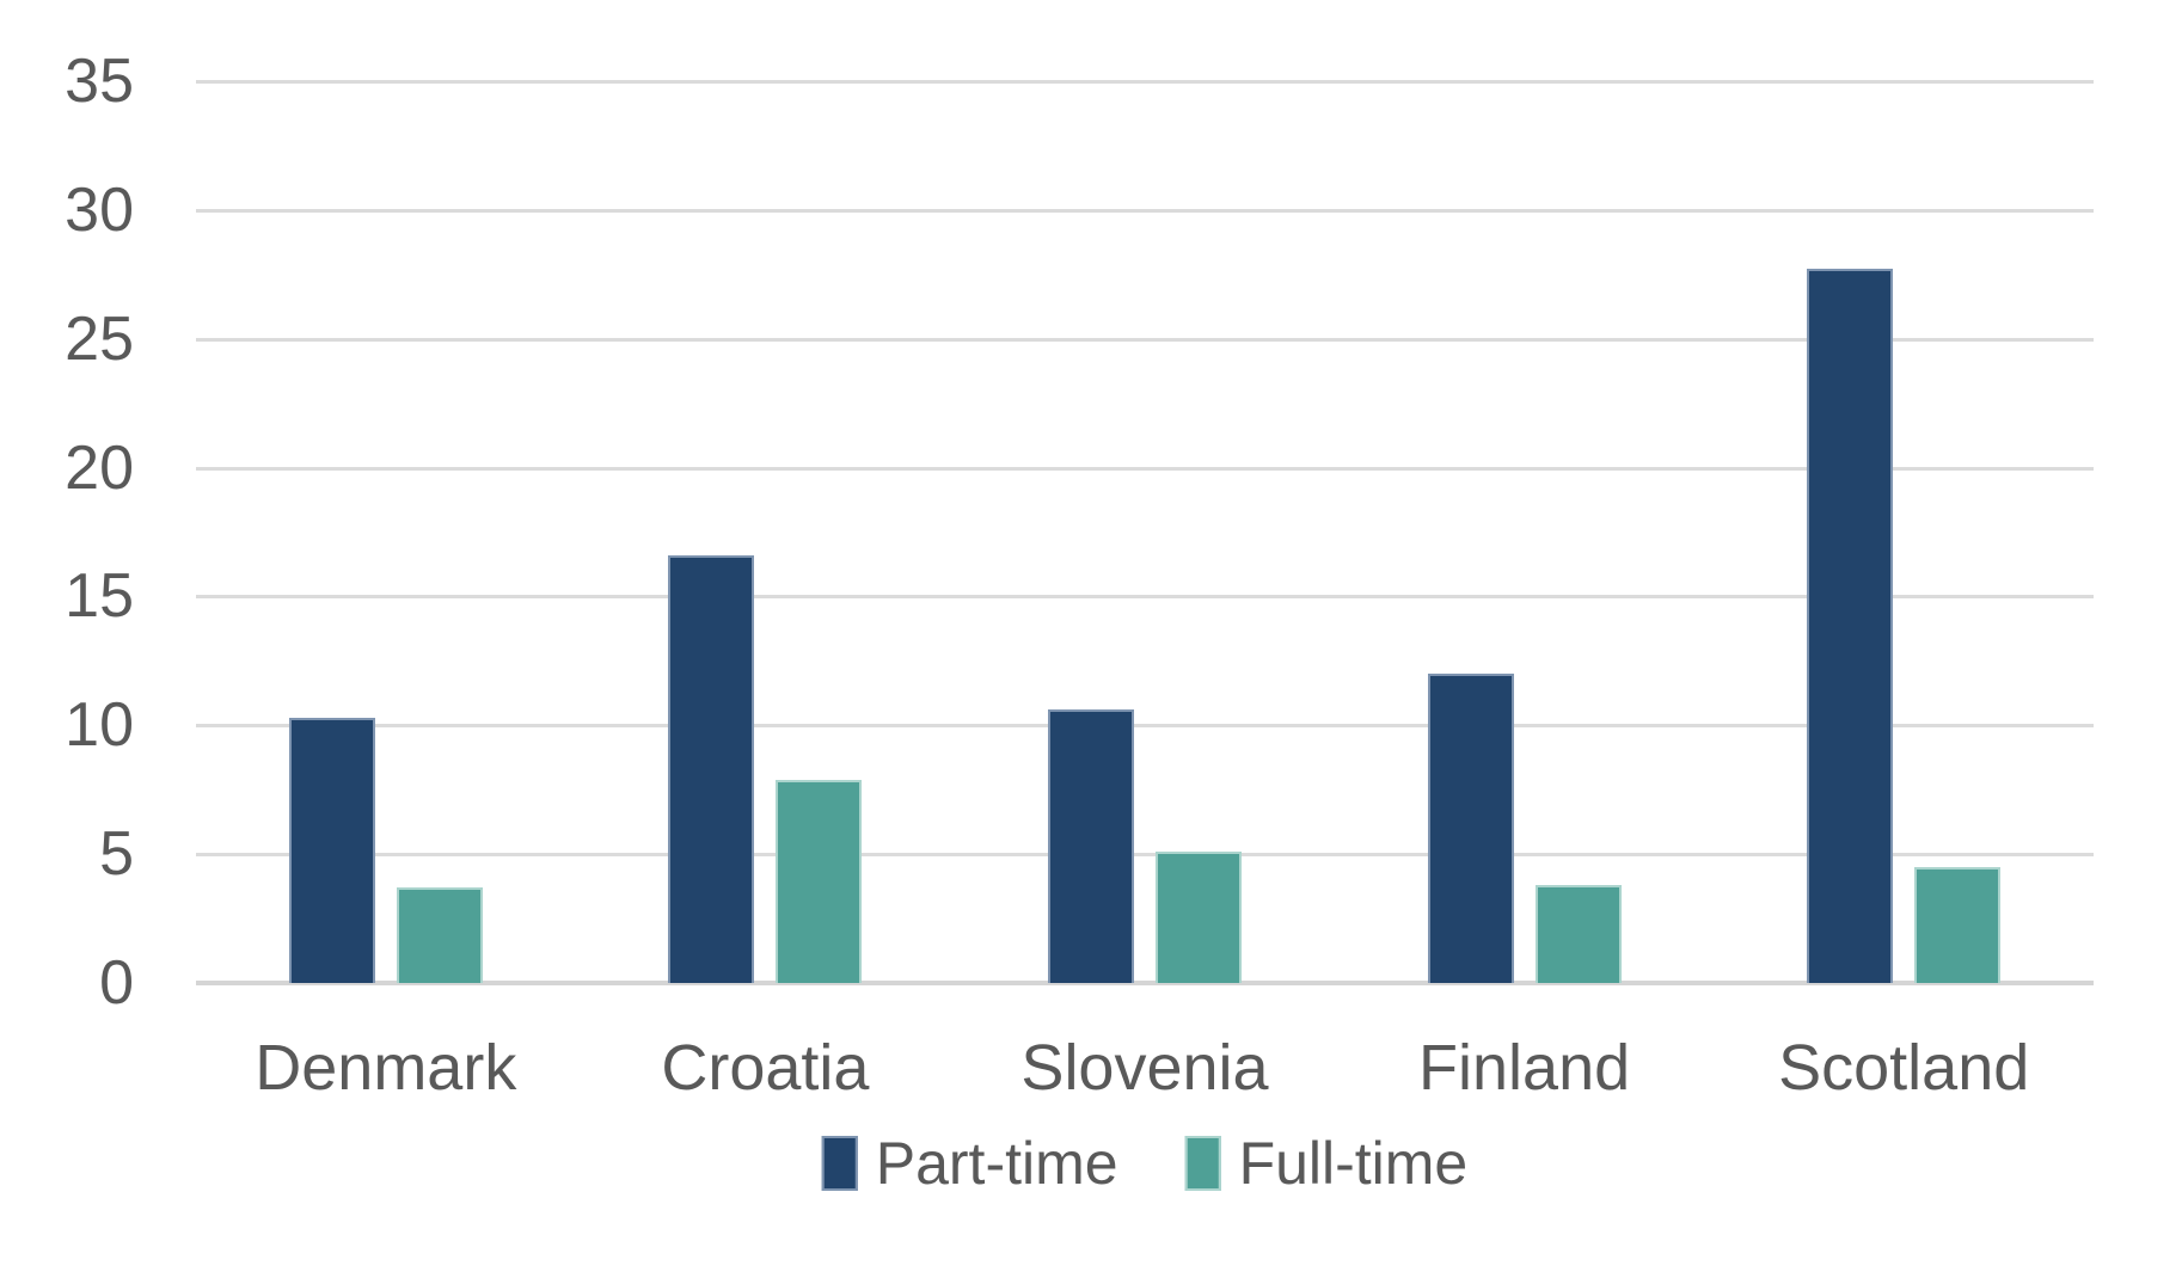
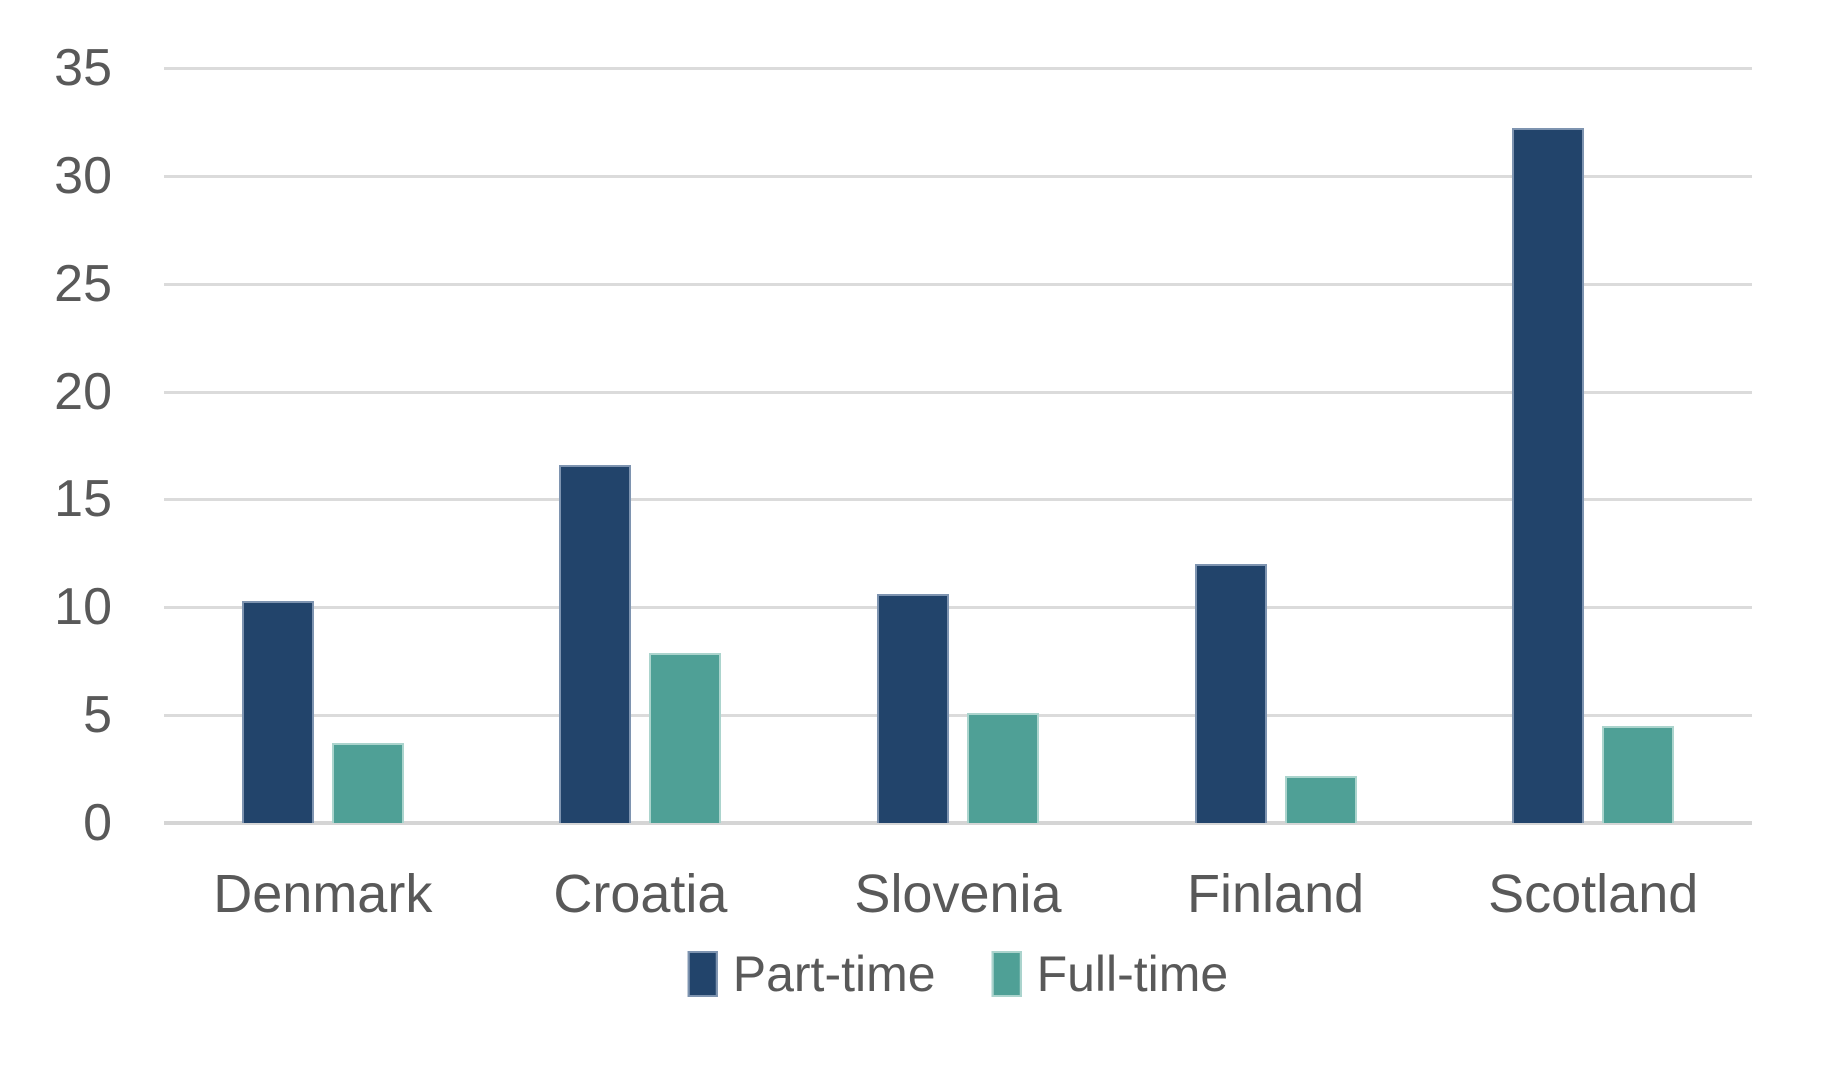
Full-time/Finland: 3.8 -> 2.2
Part-time/Scotland: 27.7 -> 32.2
